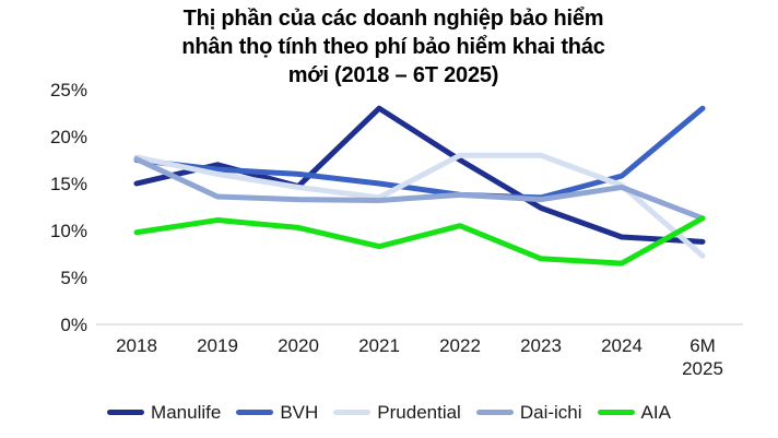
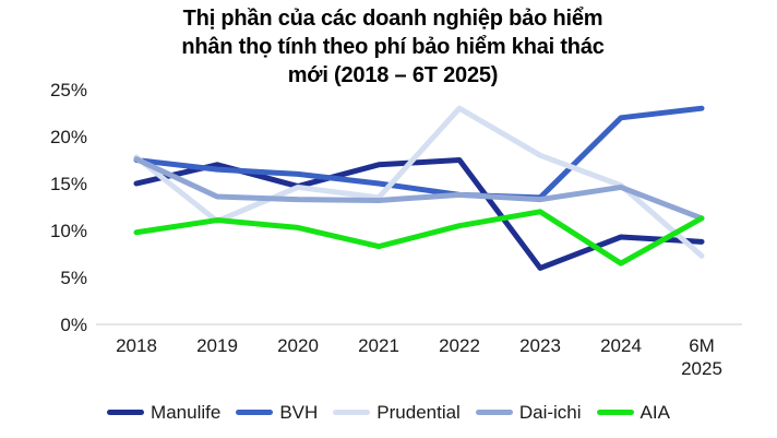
Prudential/2019: 16% -> 11%
Manulife/2021: 23% -> 17%
Prudential/2022: 18% -> 23%
Manulife/2023: 12% -> 6%
AIA/2023: 7% -> 12%
BVH/2024: 16% -> 22%
